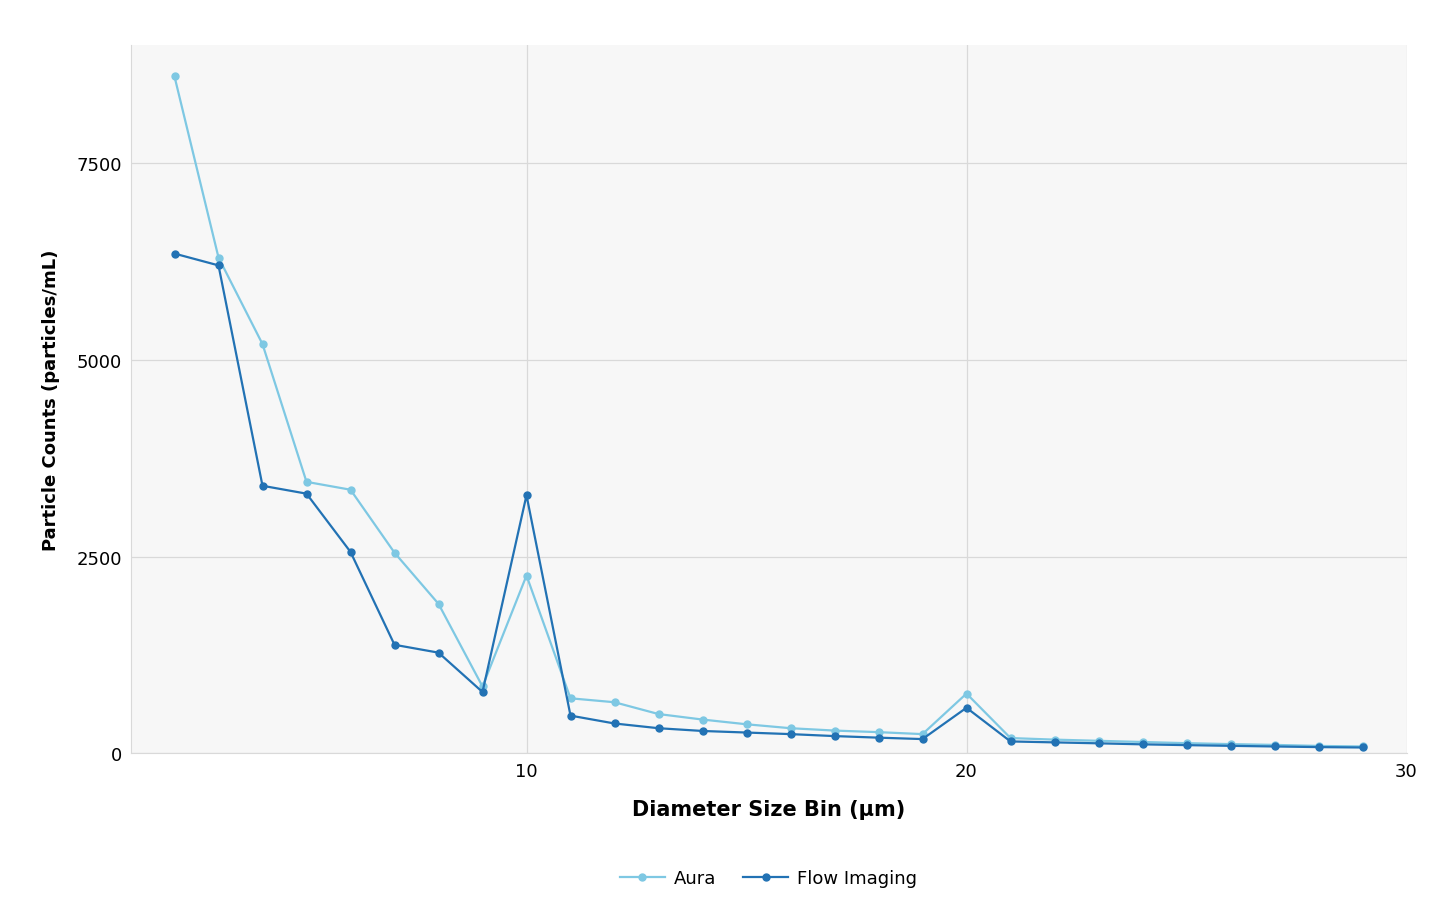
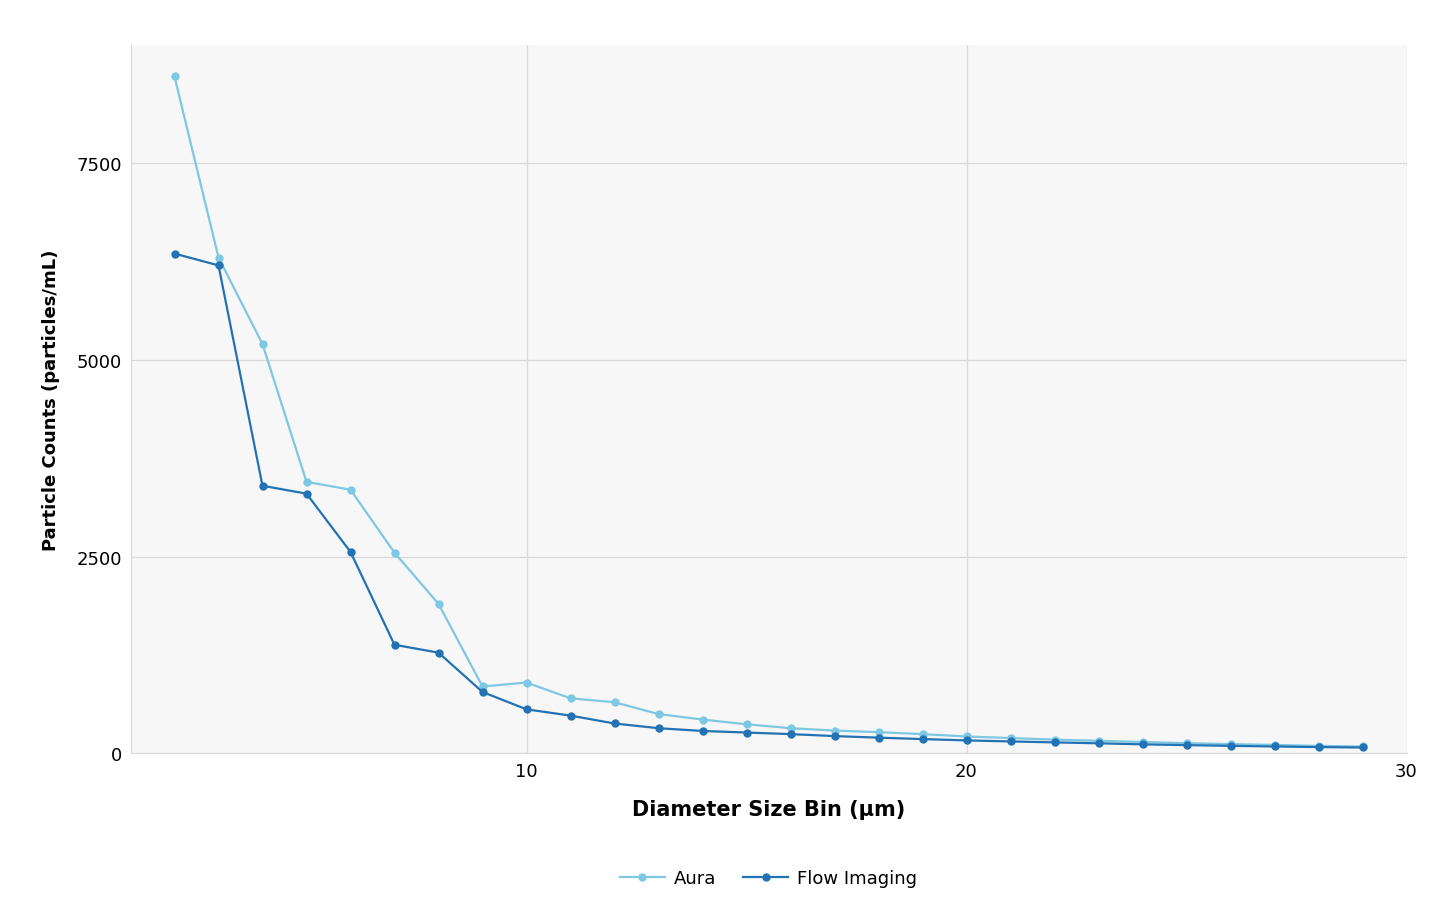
Aura/10: 2260 -> 900
Flow Imaging/10: 3280 -> 560
Aura/20: 760 -> 220
Flow Imaging/20: 580 -> 160
